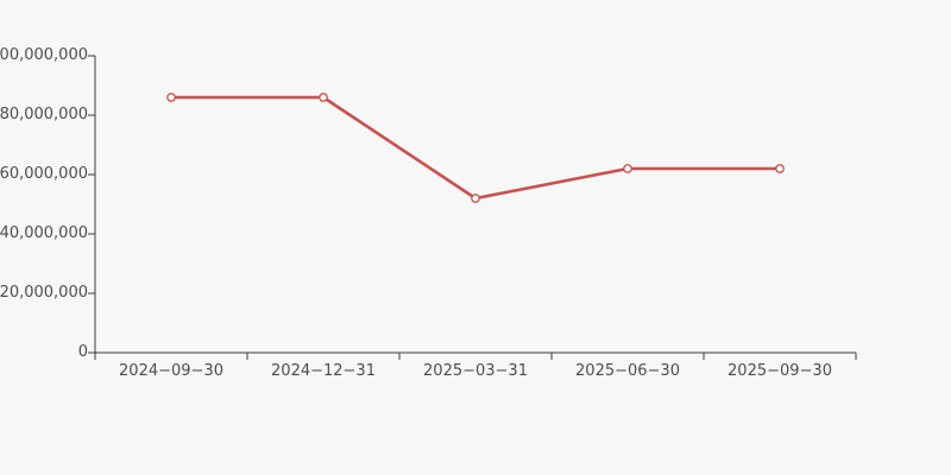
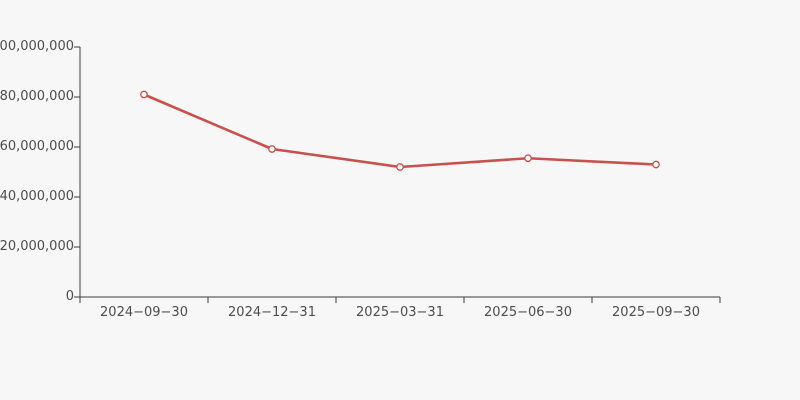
2024−09−30: 86000000 -> 81000000
2024−12−31: 86000000 -> 59000000
2025−06−30: 62000000 -> 56000000
2025−09−30: 62000000 -> 53000000
